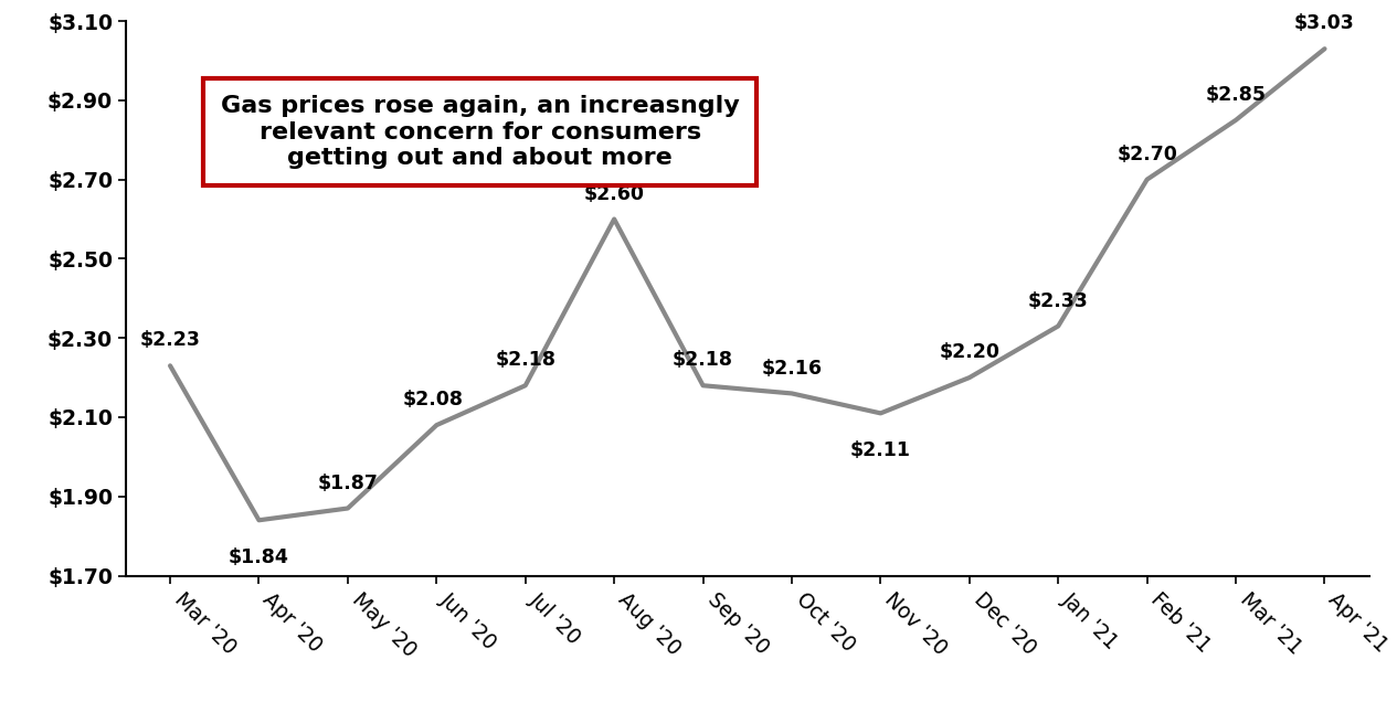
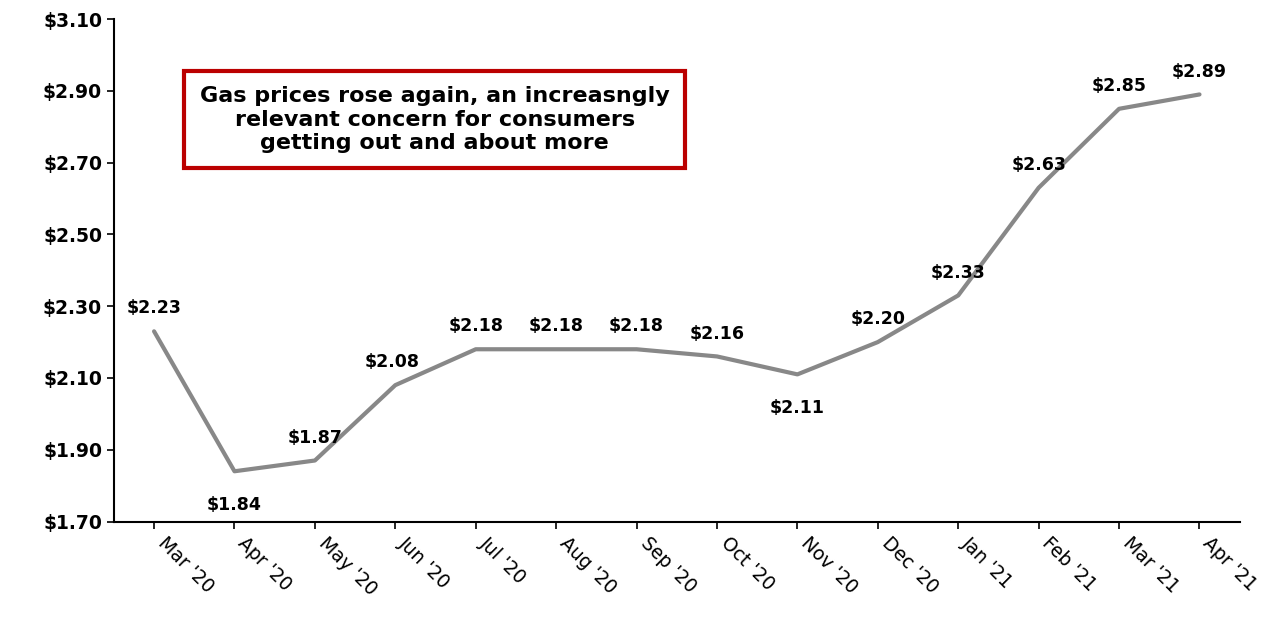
Aug '20: $2.60 -> $2.18
Feb '21: $2.70 -> $2.63
Apr '21: $3.03 -> $2.89
